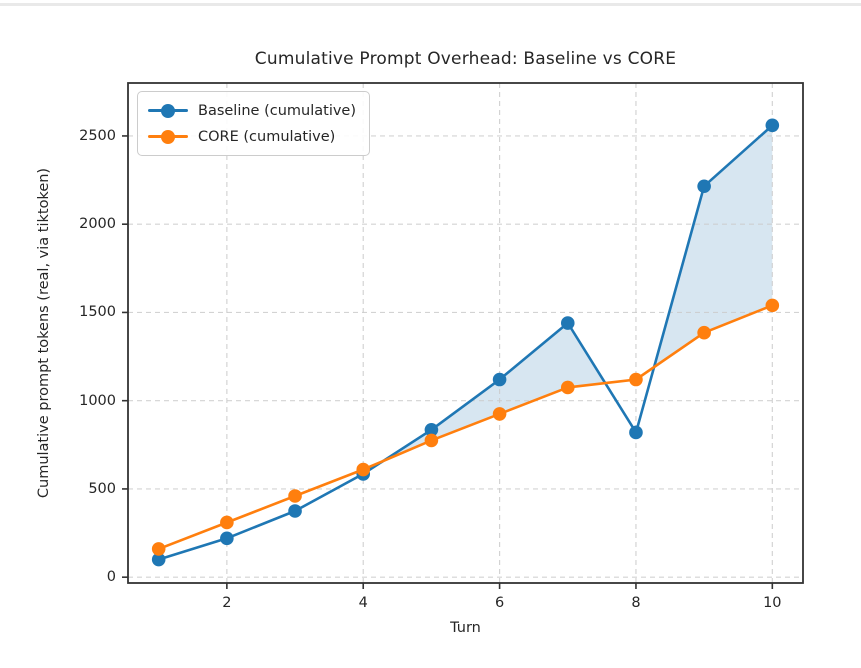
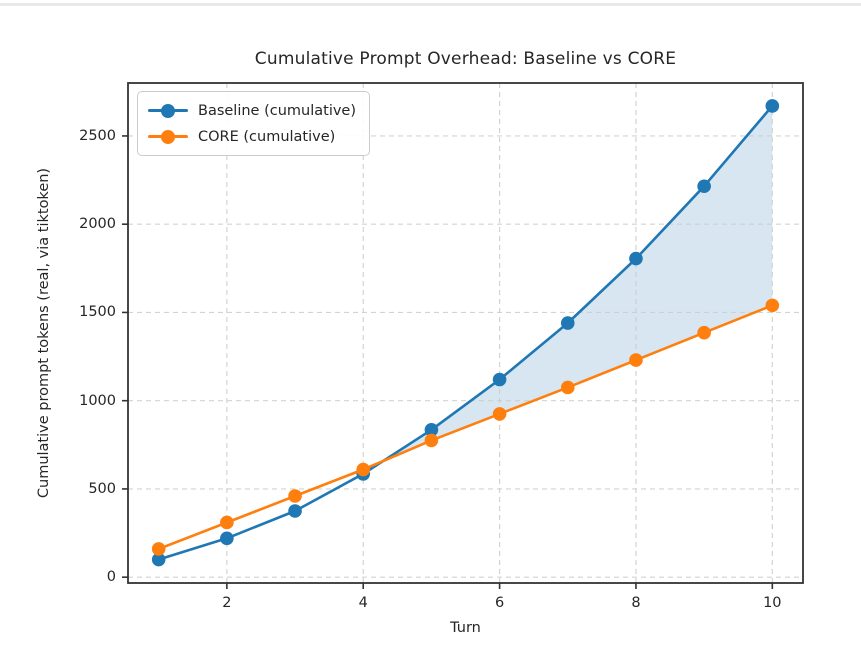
Baseline (cumulative)/8: 820 -> 1800
CORE (cumulative)/8: 1120 -> 1230
Baseline (cumulative)/10: 2560 -> 2670
